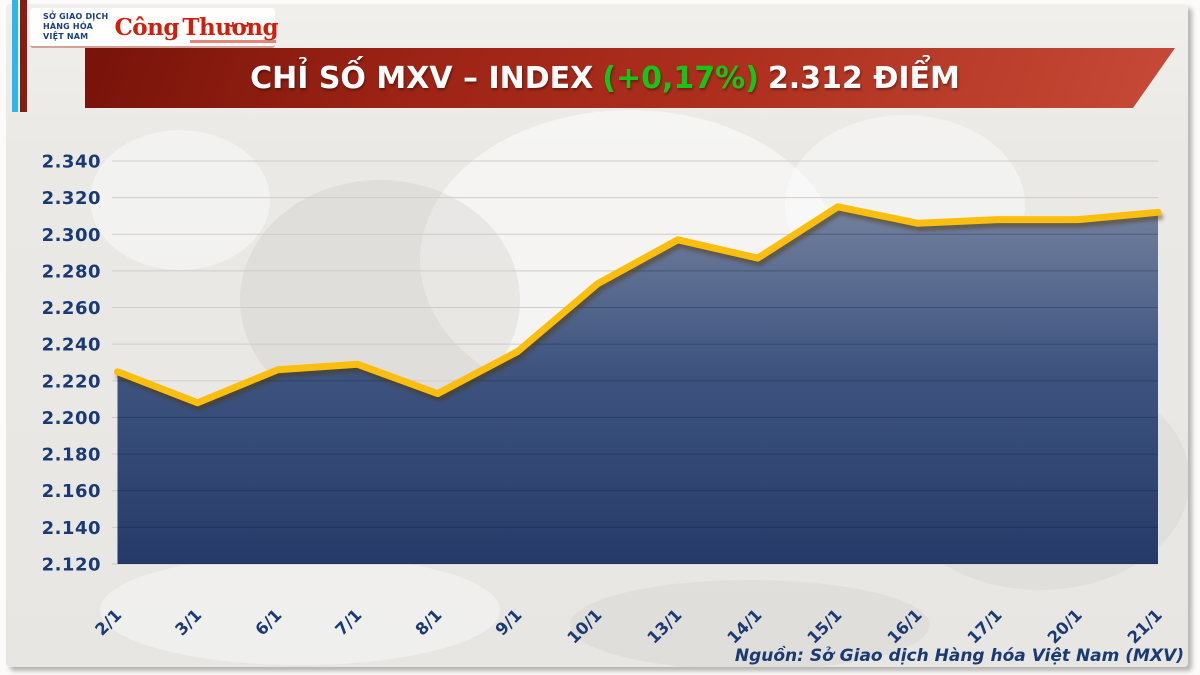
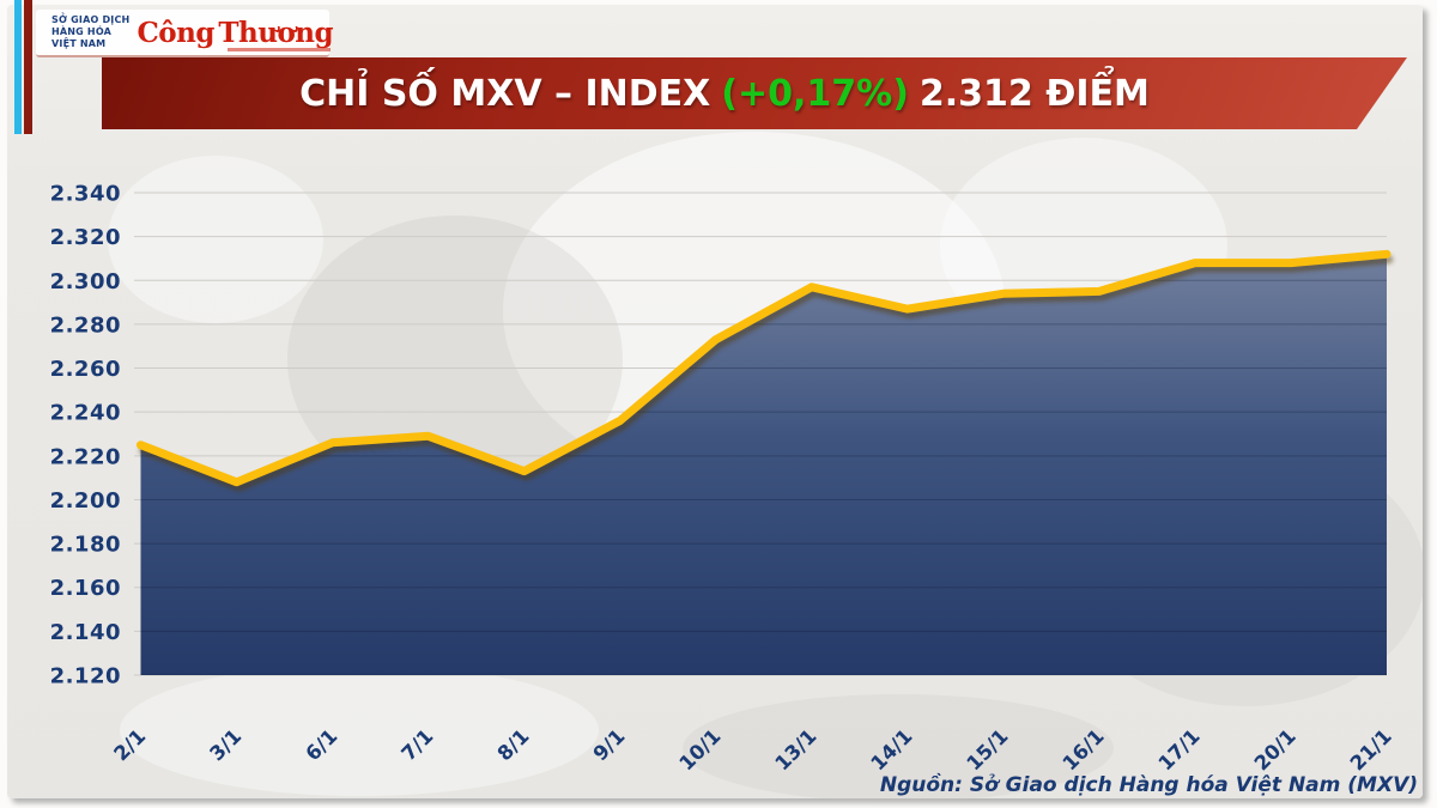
15/1: 2315 -> 2294
16/1: 2306 -> 2295
